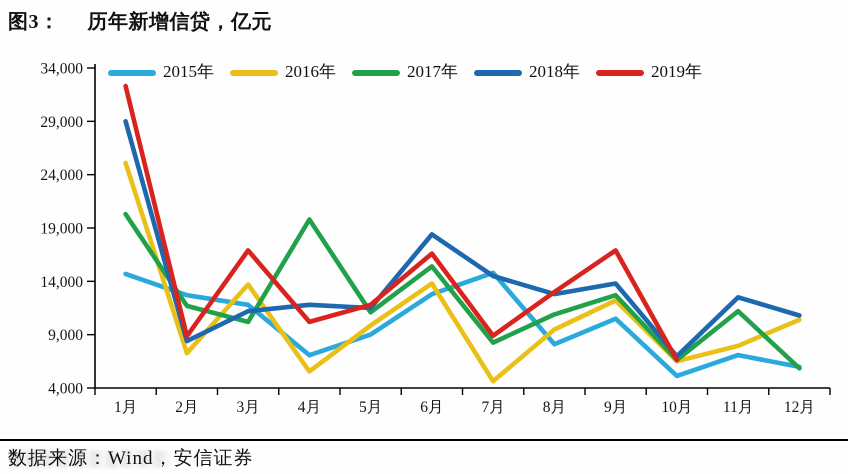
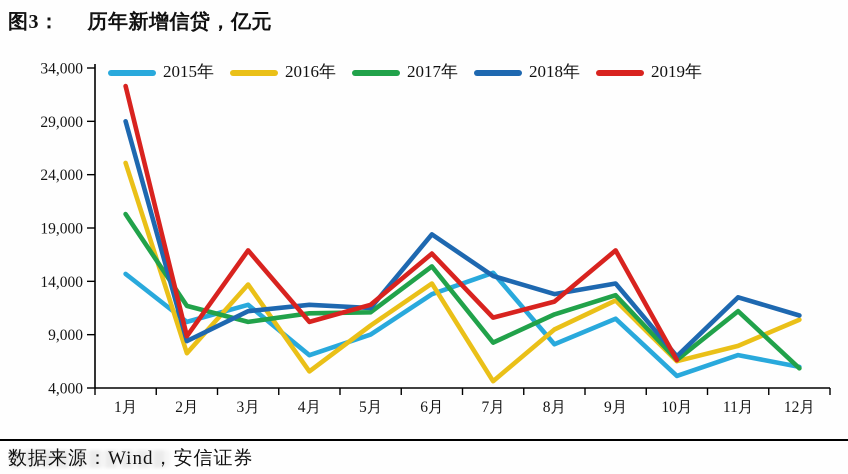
2015年/2月: 12700 -> 10200
2017年/4月: 19800 -> 11000
2019年/7月: 8900 -> 10600
2019年/8月: 13000 -> 12100
